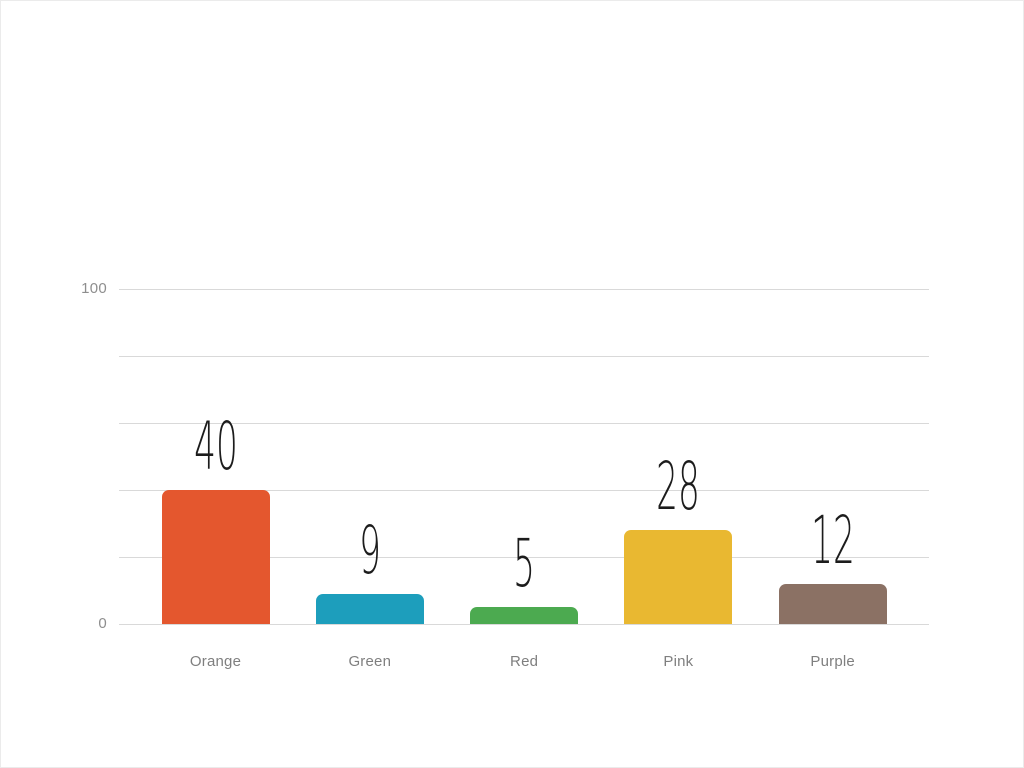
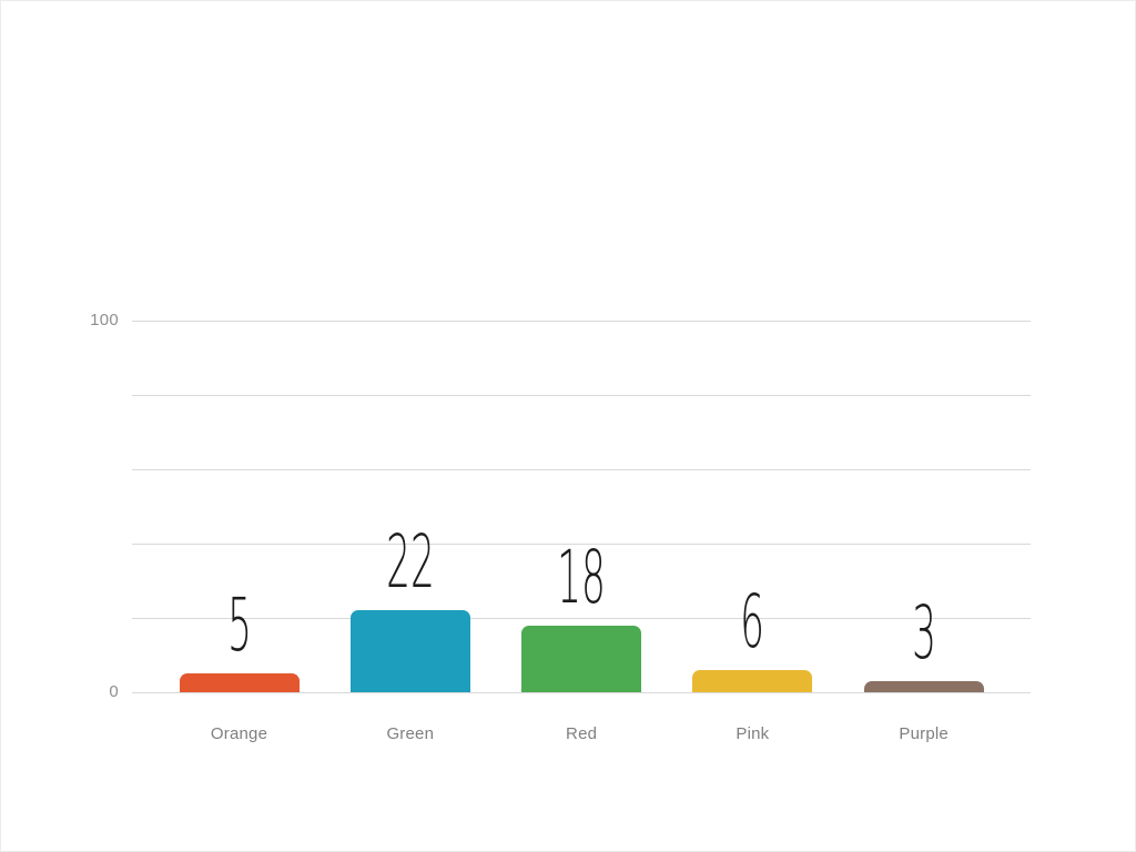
Orange: 40 -> 5
Green: 9 -> 22
Red: 5 -> 18
Pink: 28 -> 6
Purple: 12 -> 3
